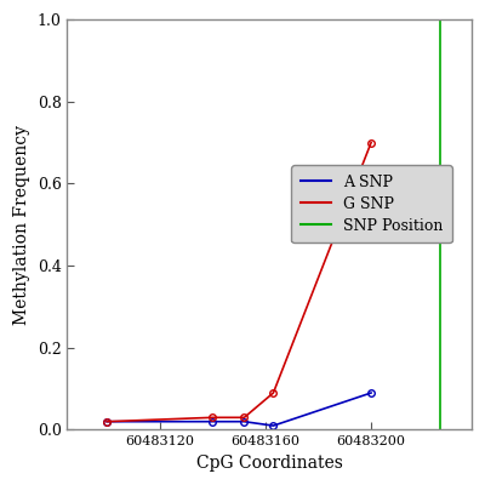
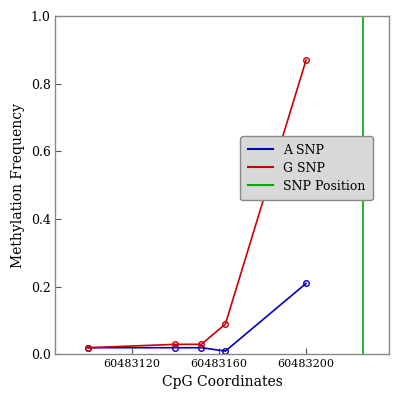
A SNP/60483200: 0.09 -> 0.21
G SNP/60483200: 0.70 -> 0.87
